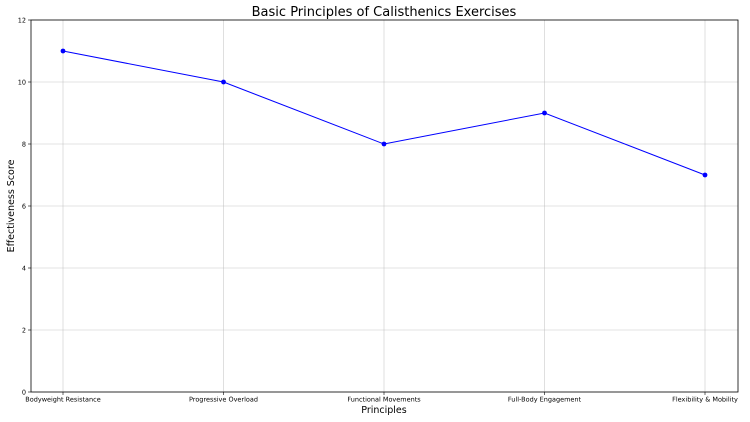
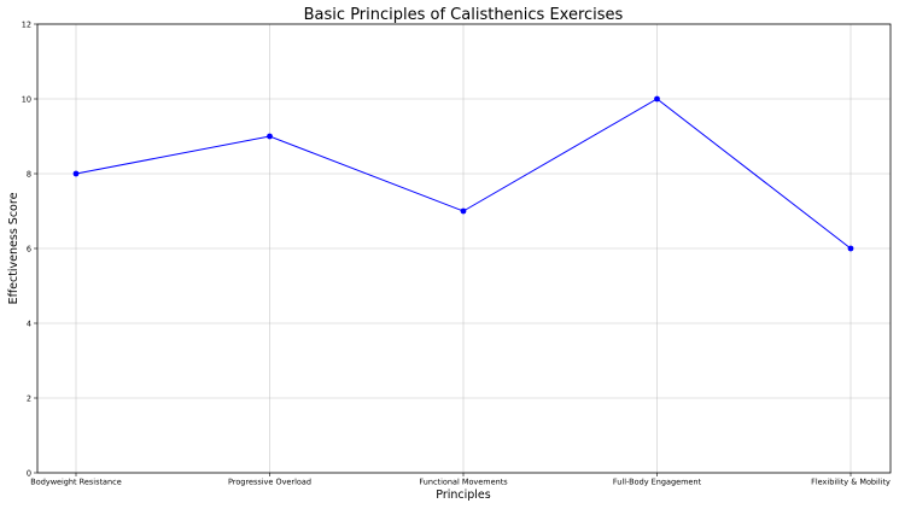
Bodyweight Resistance: 11 -> 8
Progressive Overload: 10 -> 9
Functional Movements: 8 -> 7
Full-Body Engagement: 9 -> 10
Flexibility & Mobility: 7 -> 6
